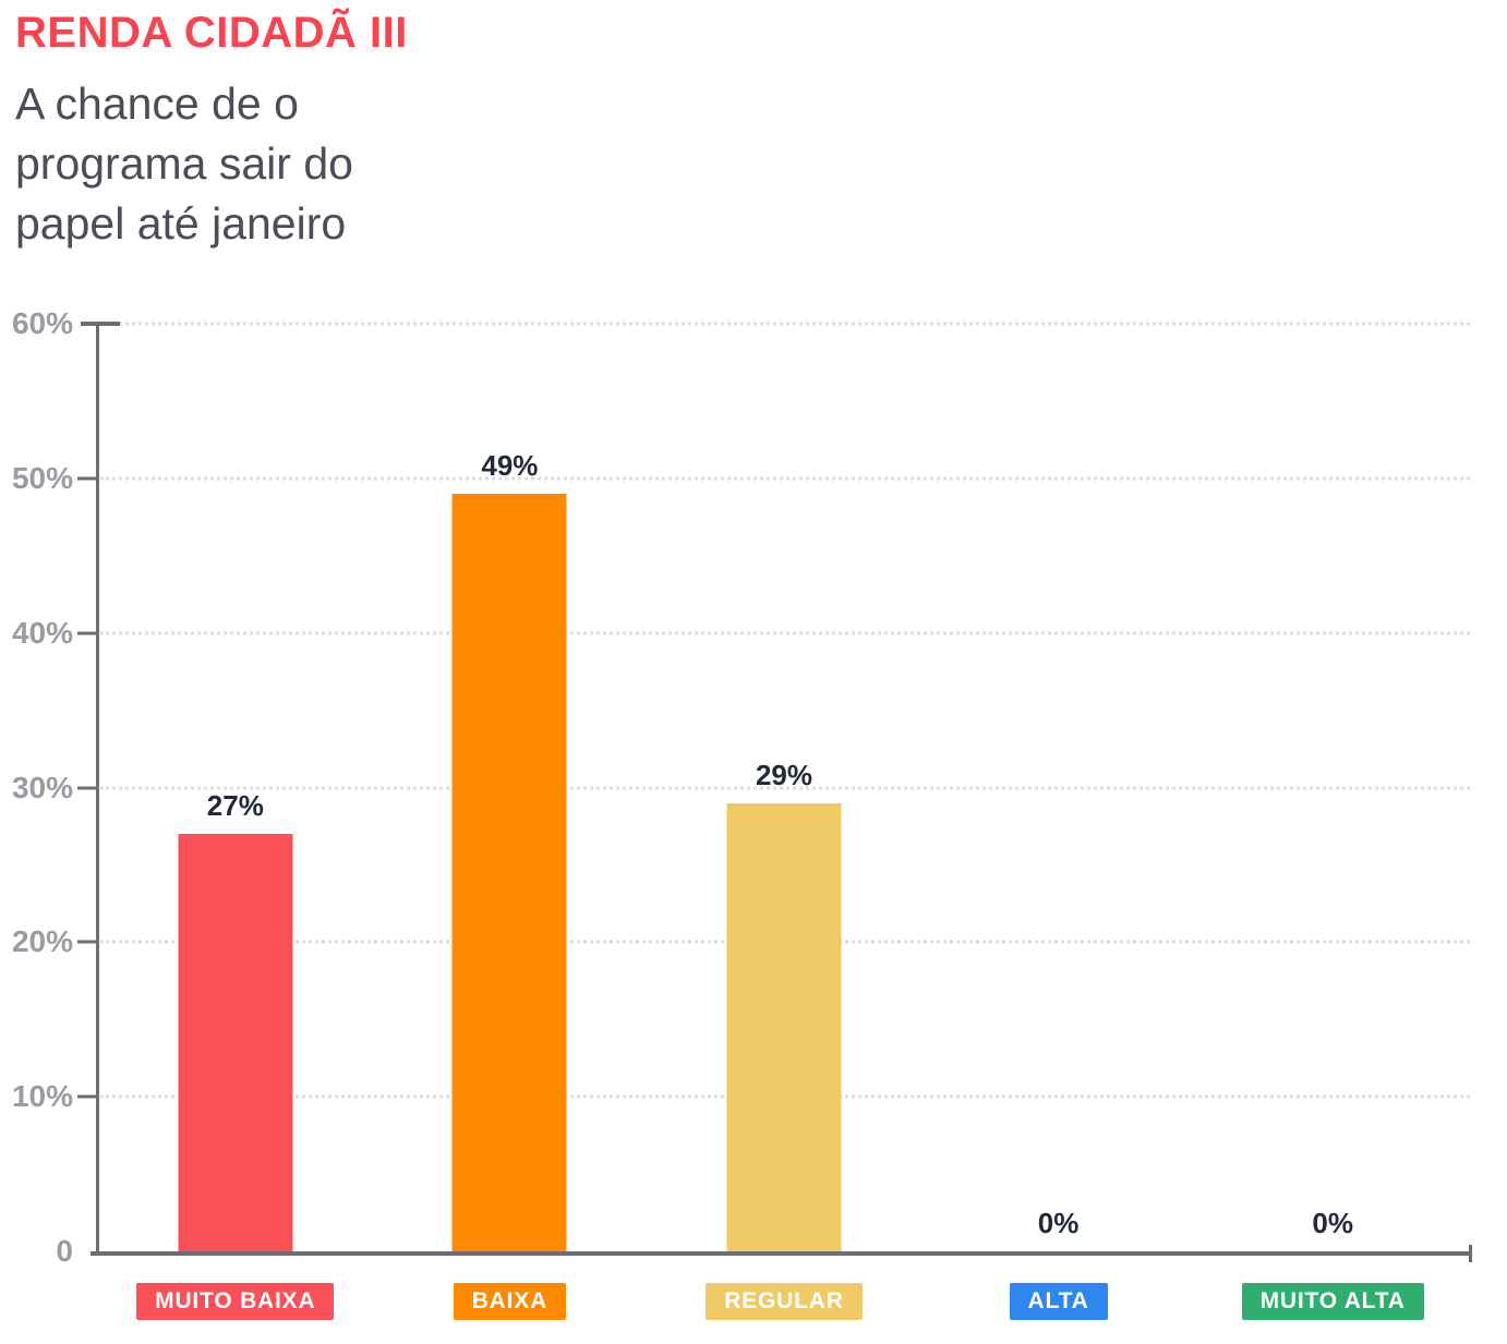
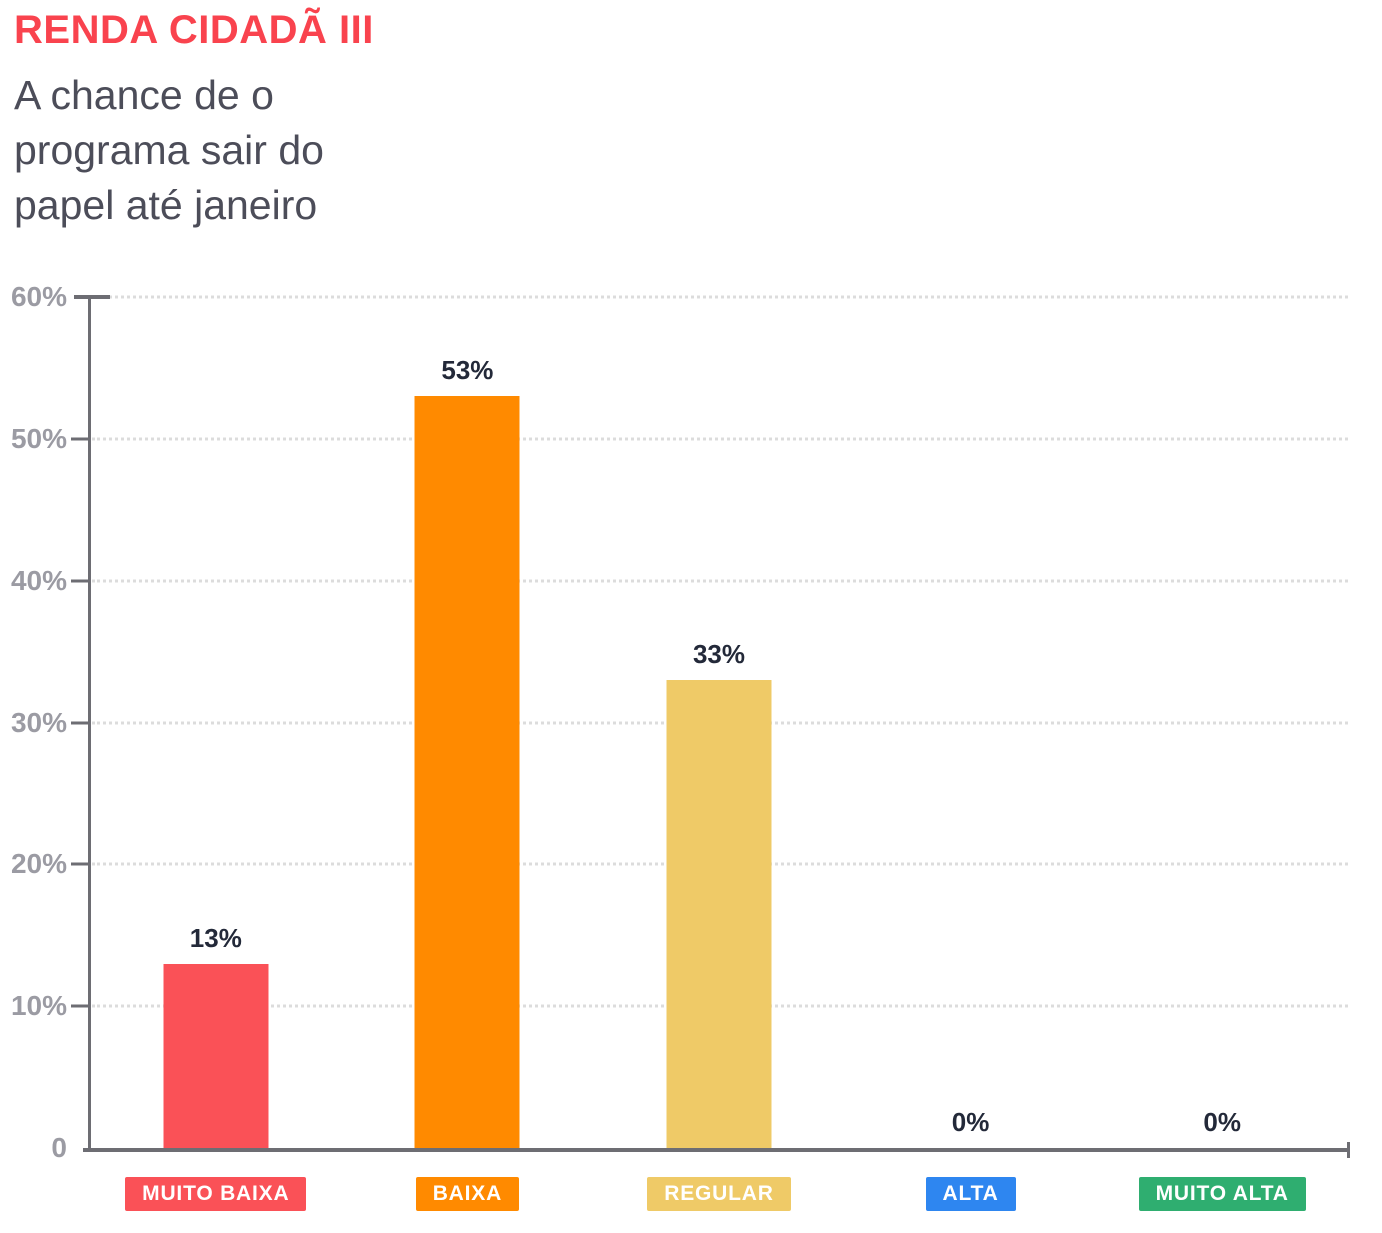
MUITO BAIXA: 27% -> 13%
BAIXA: 49% -> 53%
REGULAR: 29% -> 33%
